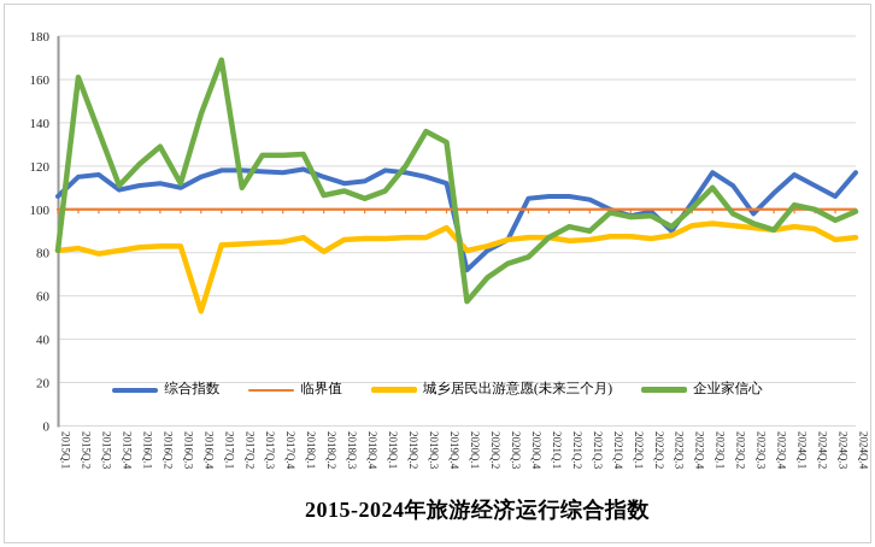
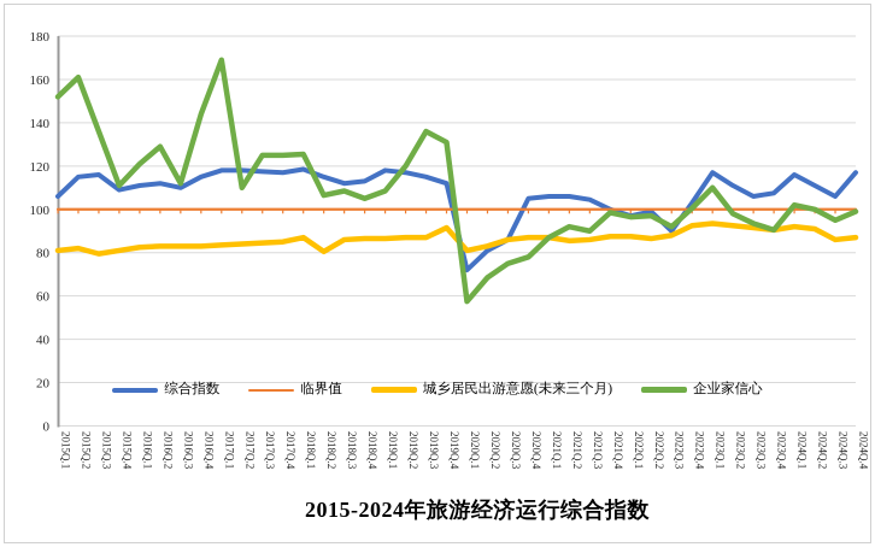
企业家信心/2015Q.1: 81 -> 152
城乡居民出游意愿(未来三个月)/2016Q.4: 53 -> 83
综合指数/2023Q.3: 98 -> 106
